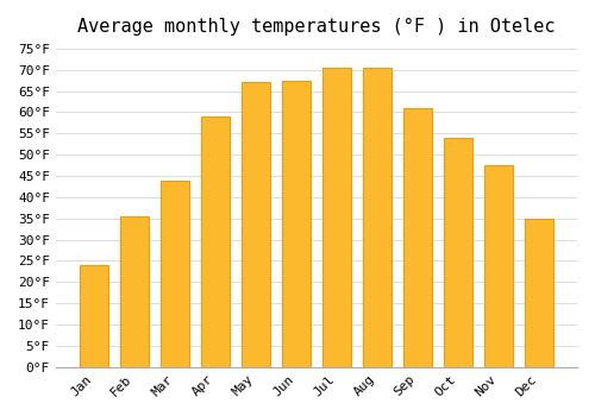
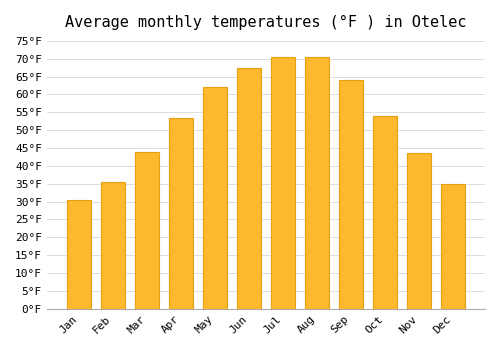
Jan: 24.0°F -> 30.5°F
Apr: 59.0°F -> 53.5°F
May: 67.0°F -> 62.0°F
Sep: 61.0°F -> 64.0°F
Nov: 47.5°F -> 43.5°F
